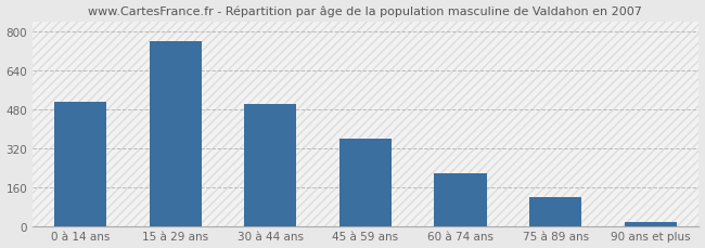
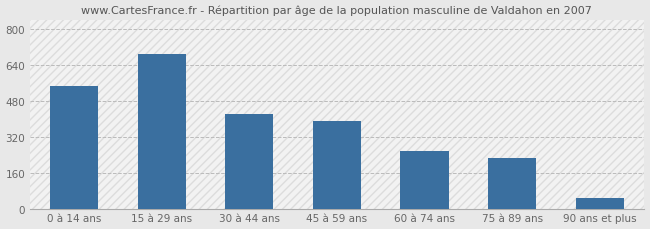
0 à 14 ans: 510 -> 545
15 à 29 ans: 760 -> 690
30 à 44 ans: 500 -> 420
45 à 59 ans: 360 -> 390
60 à 74 ans: 215 -> 255
75 à 89 ans: 120 -> 225
90 ans et plus: 15 -> 45
